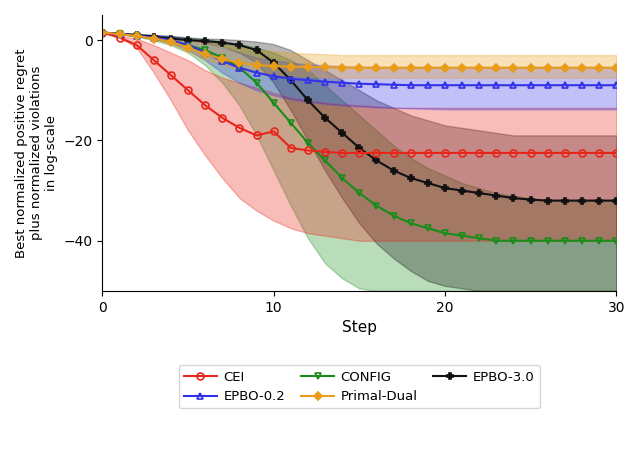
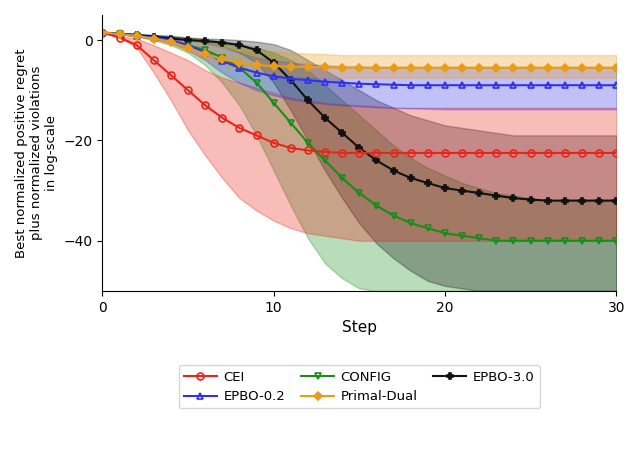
CEI/10: -18.2 -> -20.5
